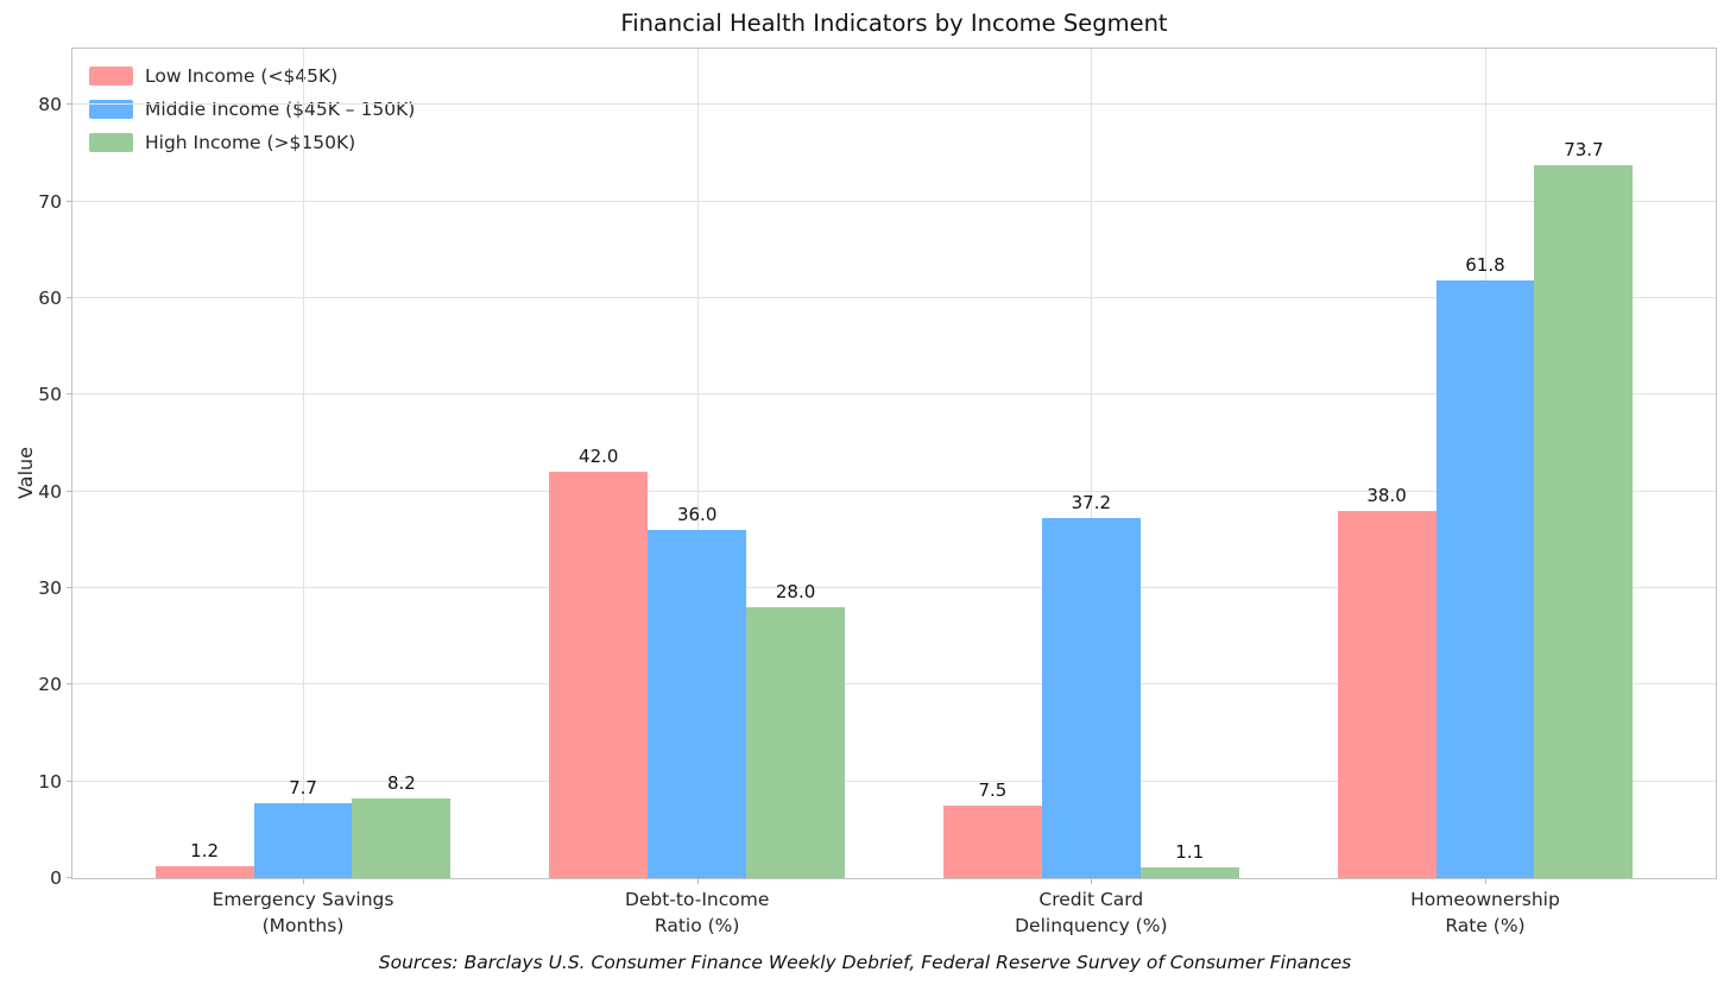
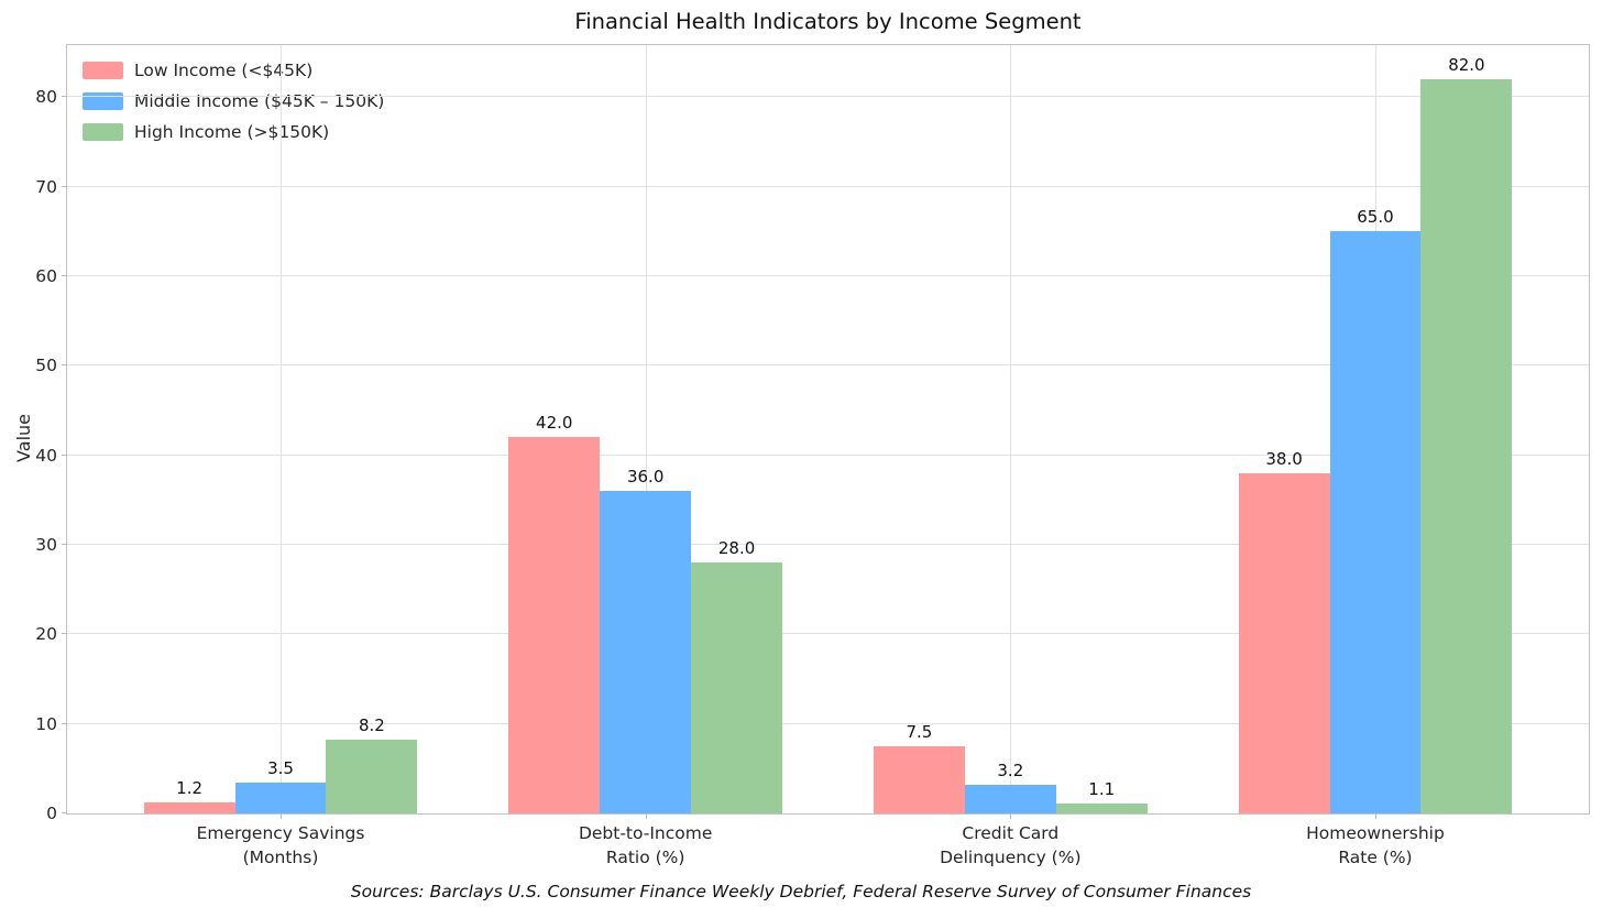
Middle Income ($45K – 150K)/Emergency Savings (Months): 7.7 -> 3.5
Middle Income ($45K – 150K)/Credit Card Delinquency (%): 37.2 -> 3.2
Middle Income ($45K – 150K)/Homeownership Rate (%): 61.8 -> 65.0
High Income (>$150K)/Homeownership Rate (%): 73.7 -> 82.0
